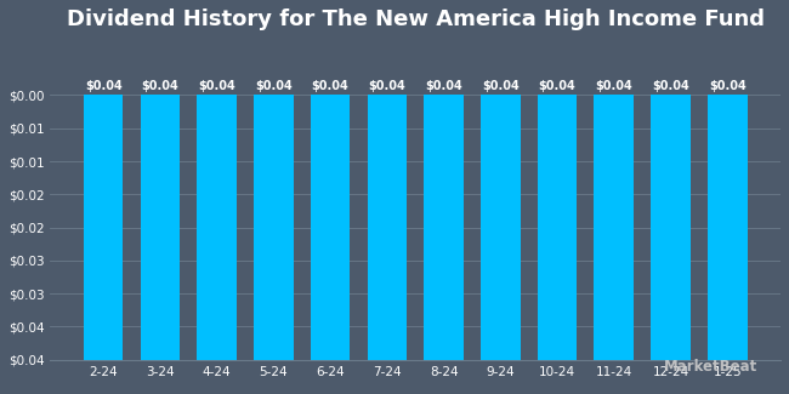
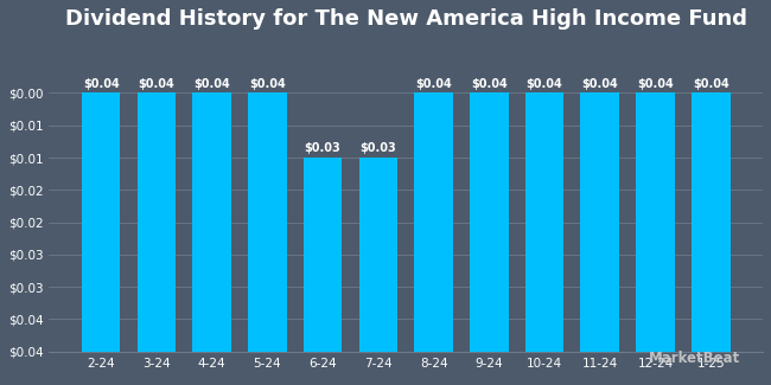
6-24: $0.04 -> $0.03
7-24: $0.04 -> $0.03
